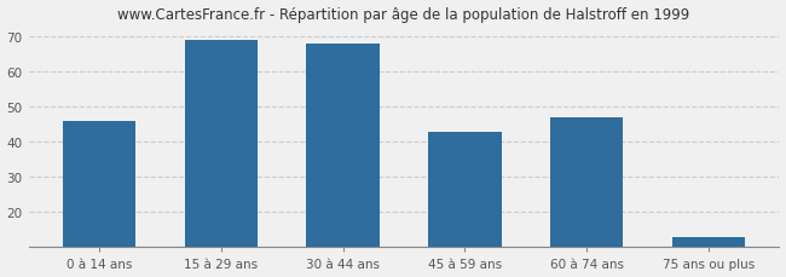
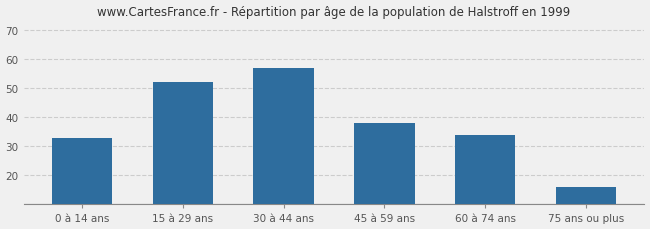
0 à 14 ans: 46 -> 33
15 à 29 ans: 69 -> 52
30 à 44 ans: 68 -> 57
45 à 59 ans: 43 -> 38
60 à 74 ans: 47 -> 34
75 ans ou plus: 13 -> 16
